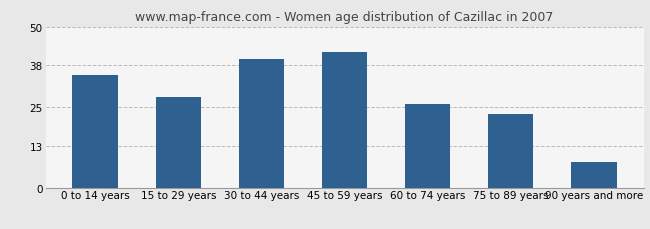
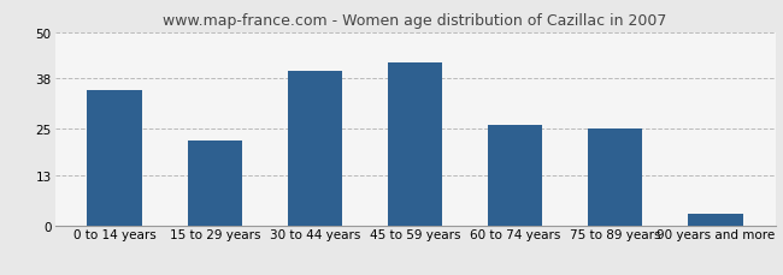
15 to 29 years: 28 -> 22
75 to 89 years: 23 -> 25
90 years and more: 8 -> 3
